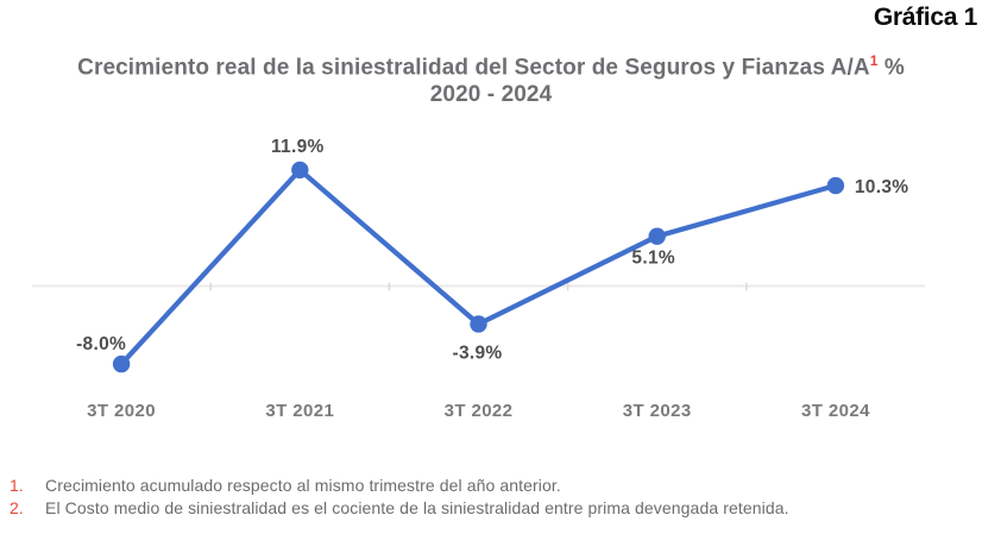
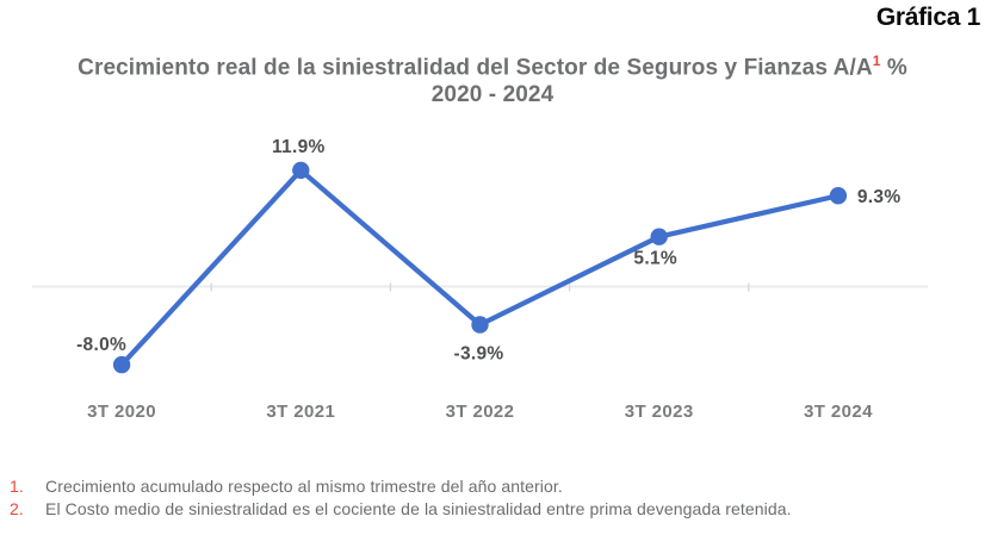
3T 2024: 10.3% -> 9.3%
